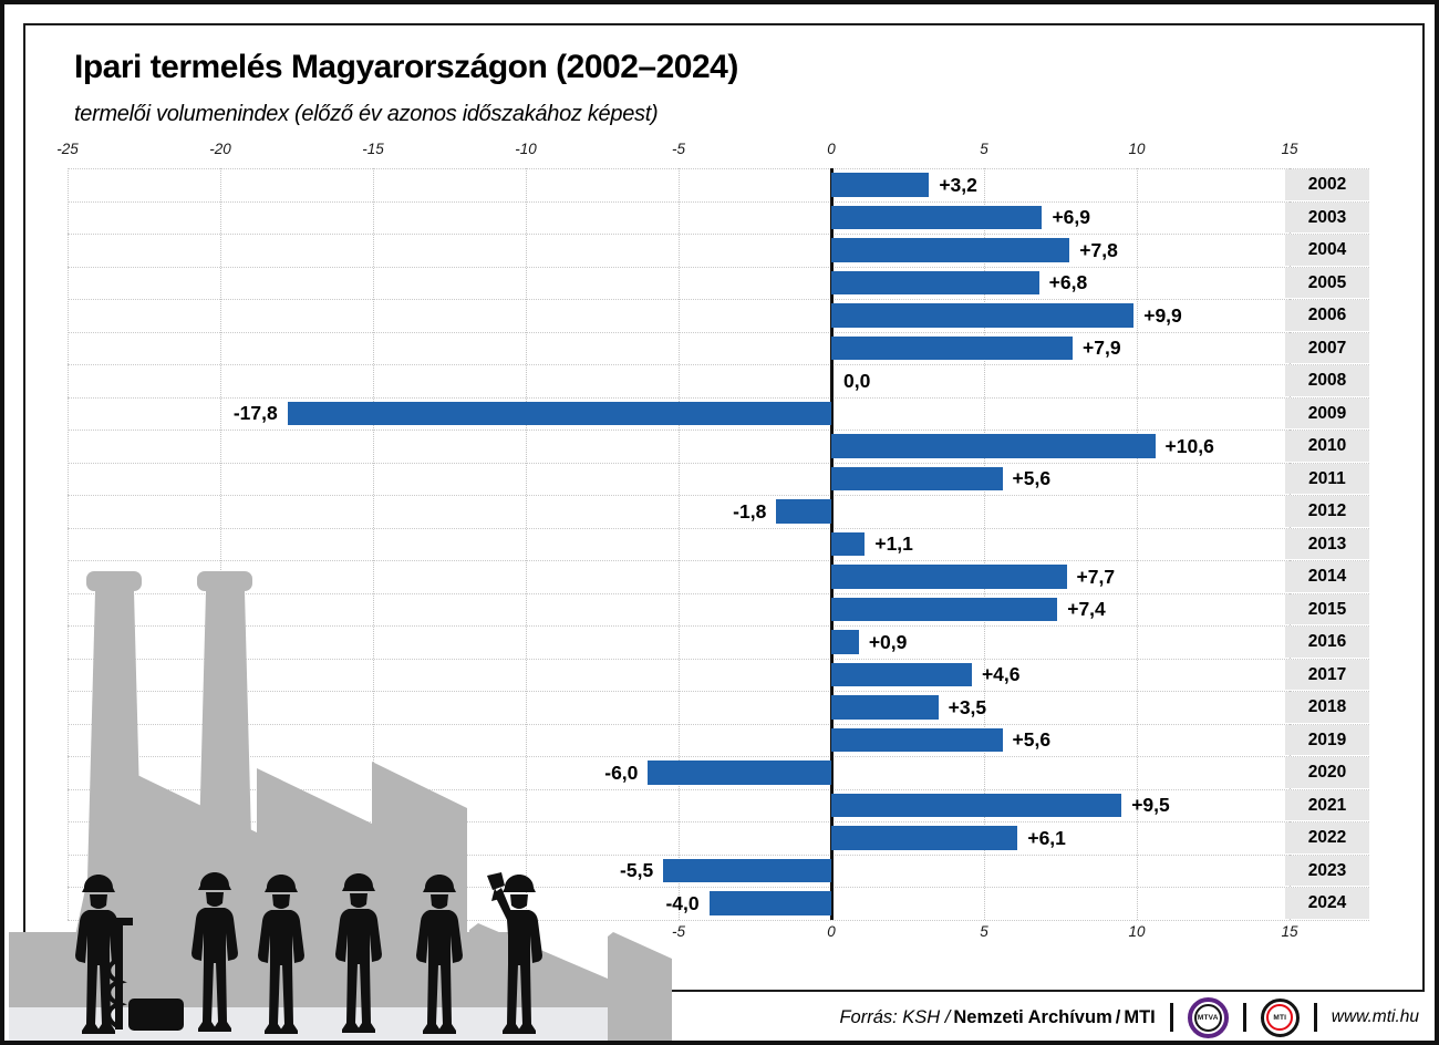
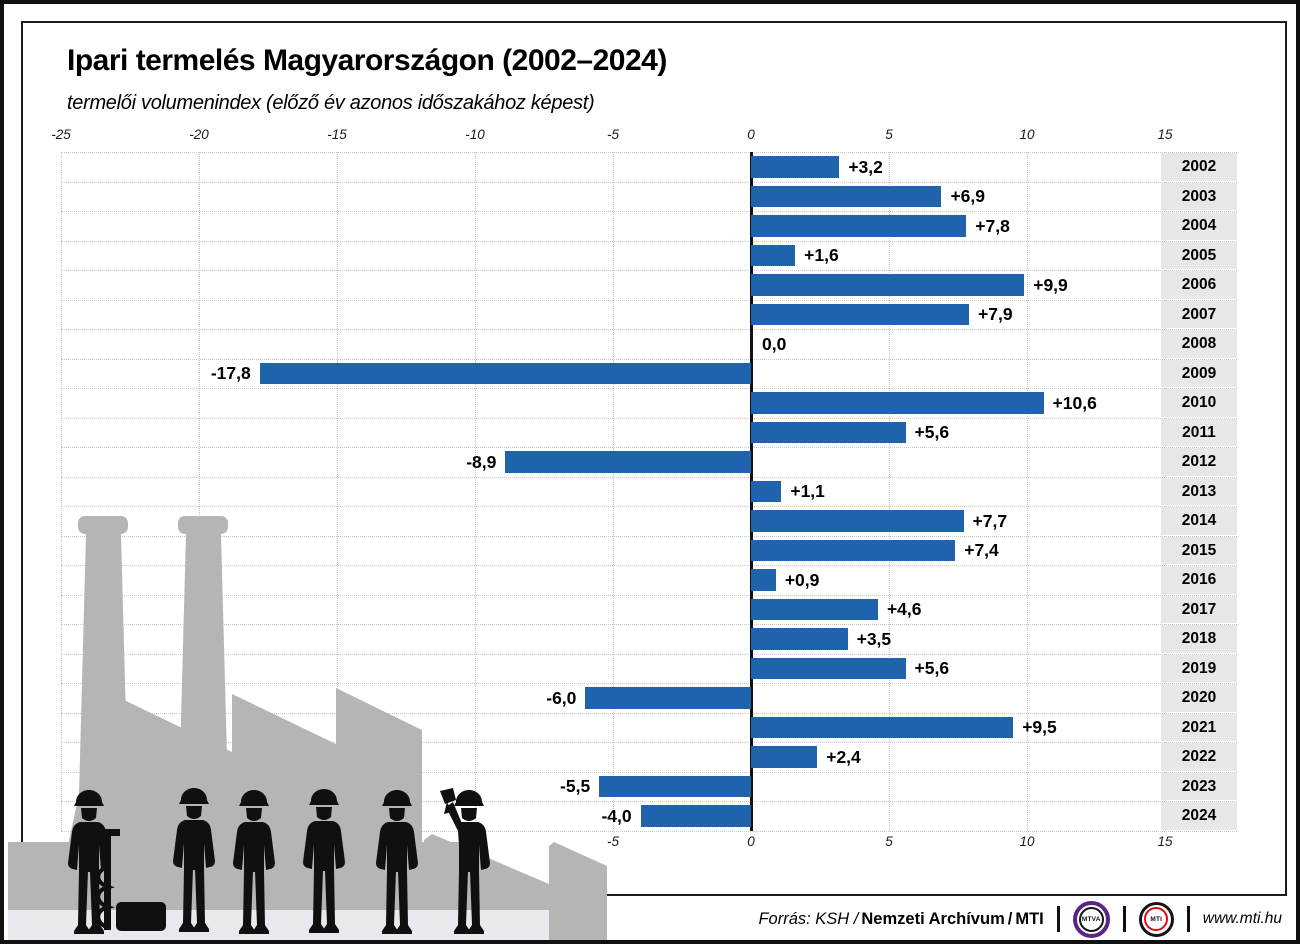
2005: +6,8 -> +1,6
2012: -1,8 -> -8,9
2022: +6,1 -> +2,4
